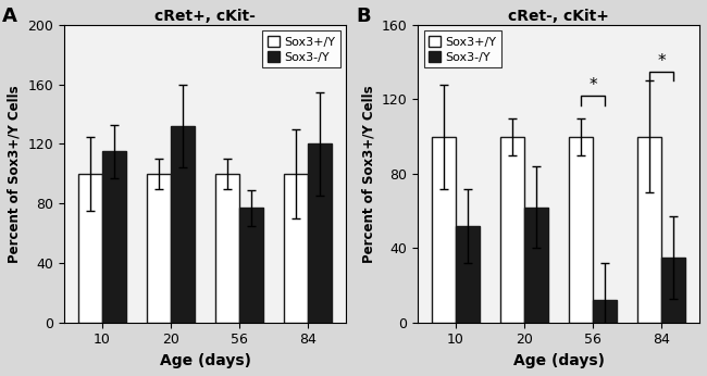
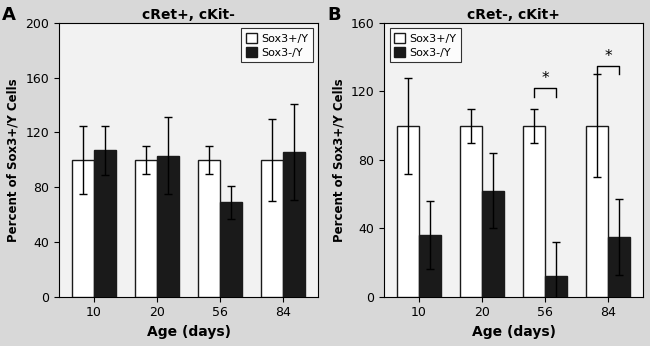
cRet+, cKit-/Sox3-/Y/10: 115 -> 107
cRet+, cKit-/Sox3-/Y/20: 132 -> 103
cRet+, cKit-/Sox3-/Y/56: 77 -> 69
cRet+, cKit-/Sox3-/Y/84: 120 -> 106
cRet-, cKit+/Sox3-/Y/10: 52 -> 36
